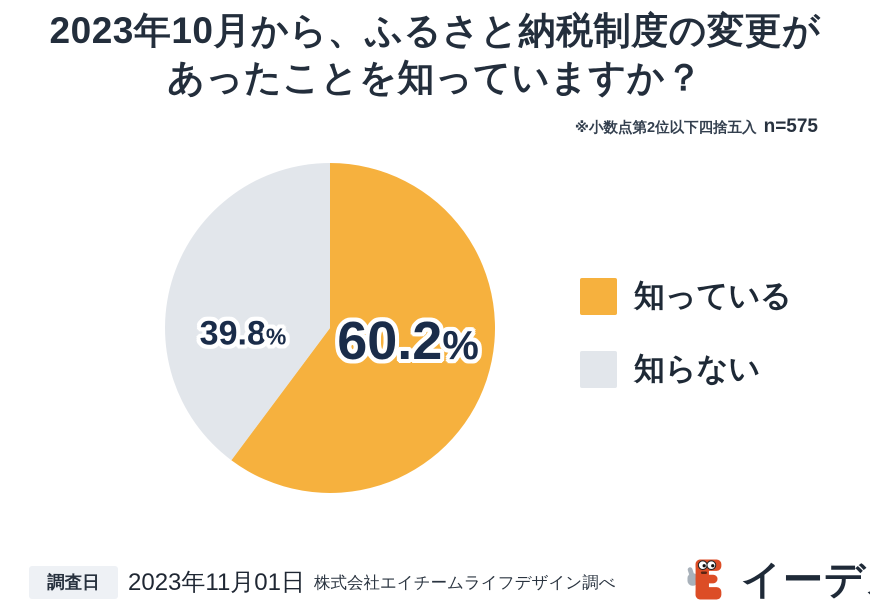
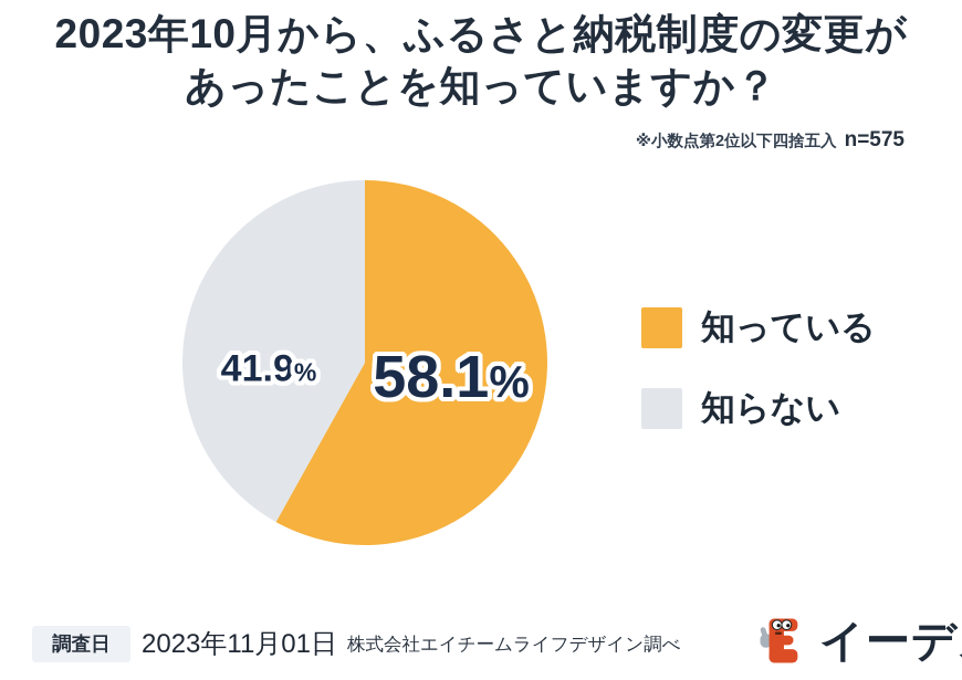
知っている: 60.2 -> 58.1
知らない: 39.8 -> 41.9
